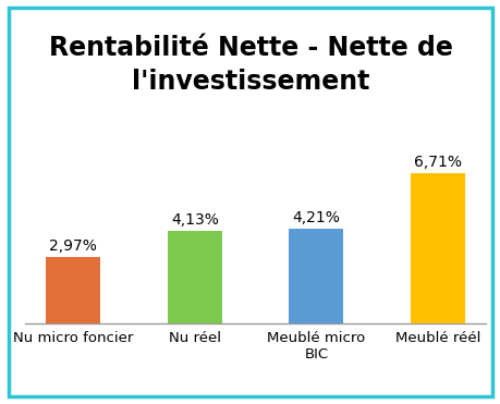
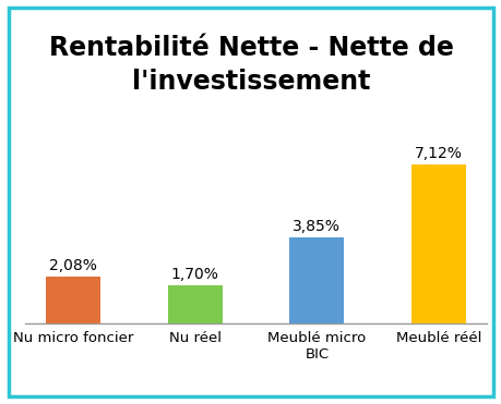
Nu micro foncier: 2,97% -> 2,08%
Nu réel: 4,13% -> 1,70%
Meublé micro BIC: 4,21% -> 3,85%
Meublé réél: 6,71% -> 7,12%
